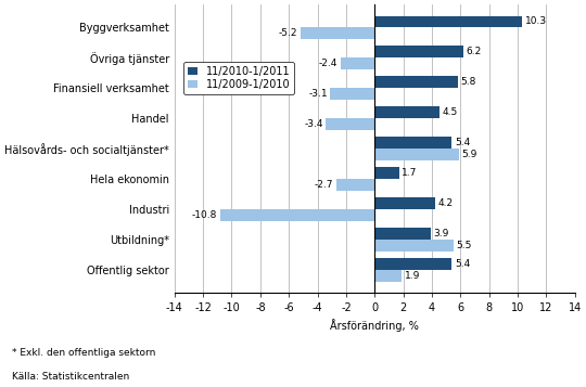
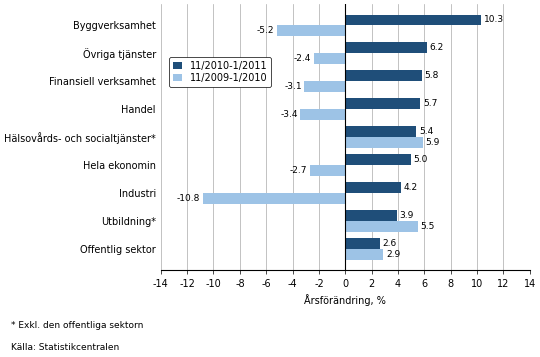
11/2010-1/2011/Handel: 4.5 -> 5.7
11/2010-1/2011/Hela ekonomin: 1.7 -> 5.0
11/2010-1/2011/Offentlig sektor: 5.4 -> 2.6
11/2009-1/2010/Offentlig sektor: 1.9 -> 2.9
